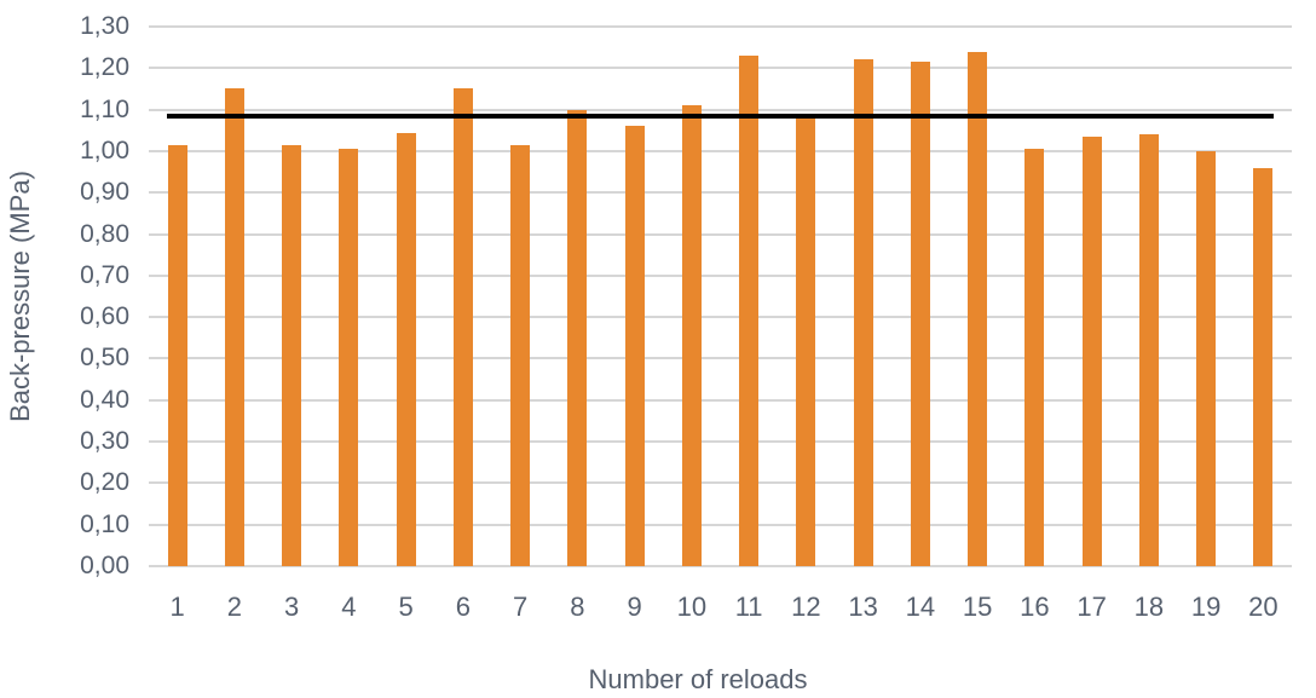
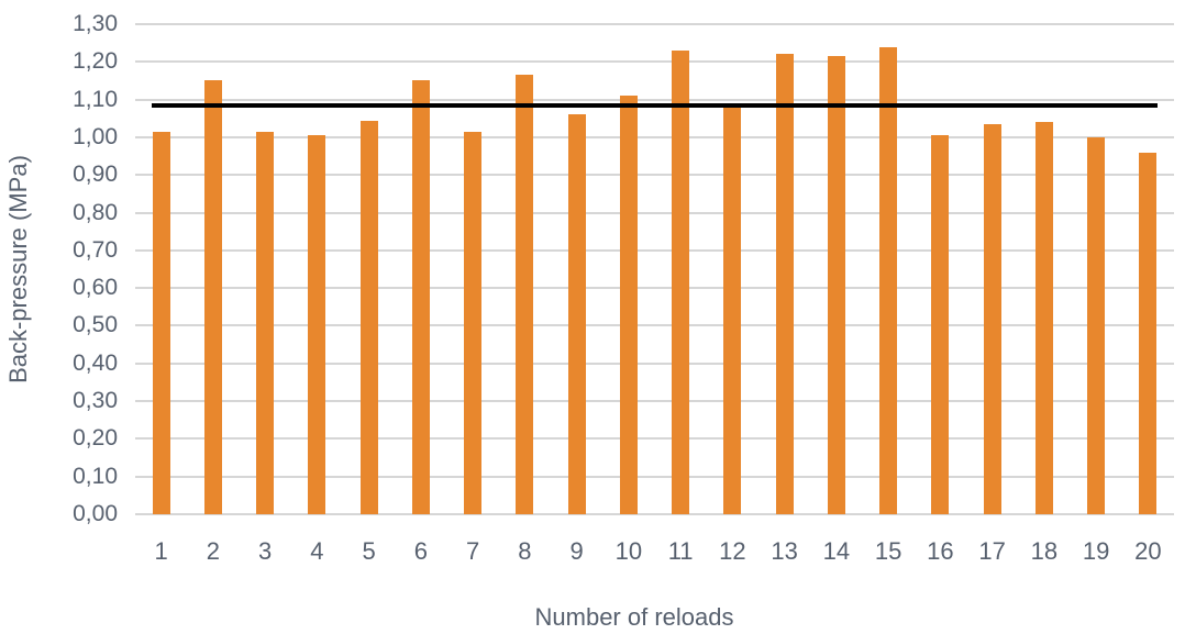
8: 1,10 -> 1,17
